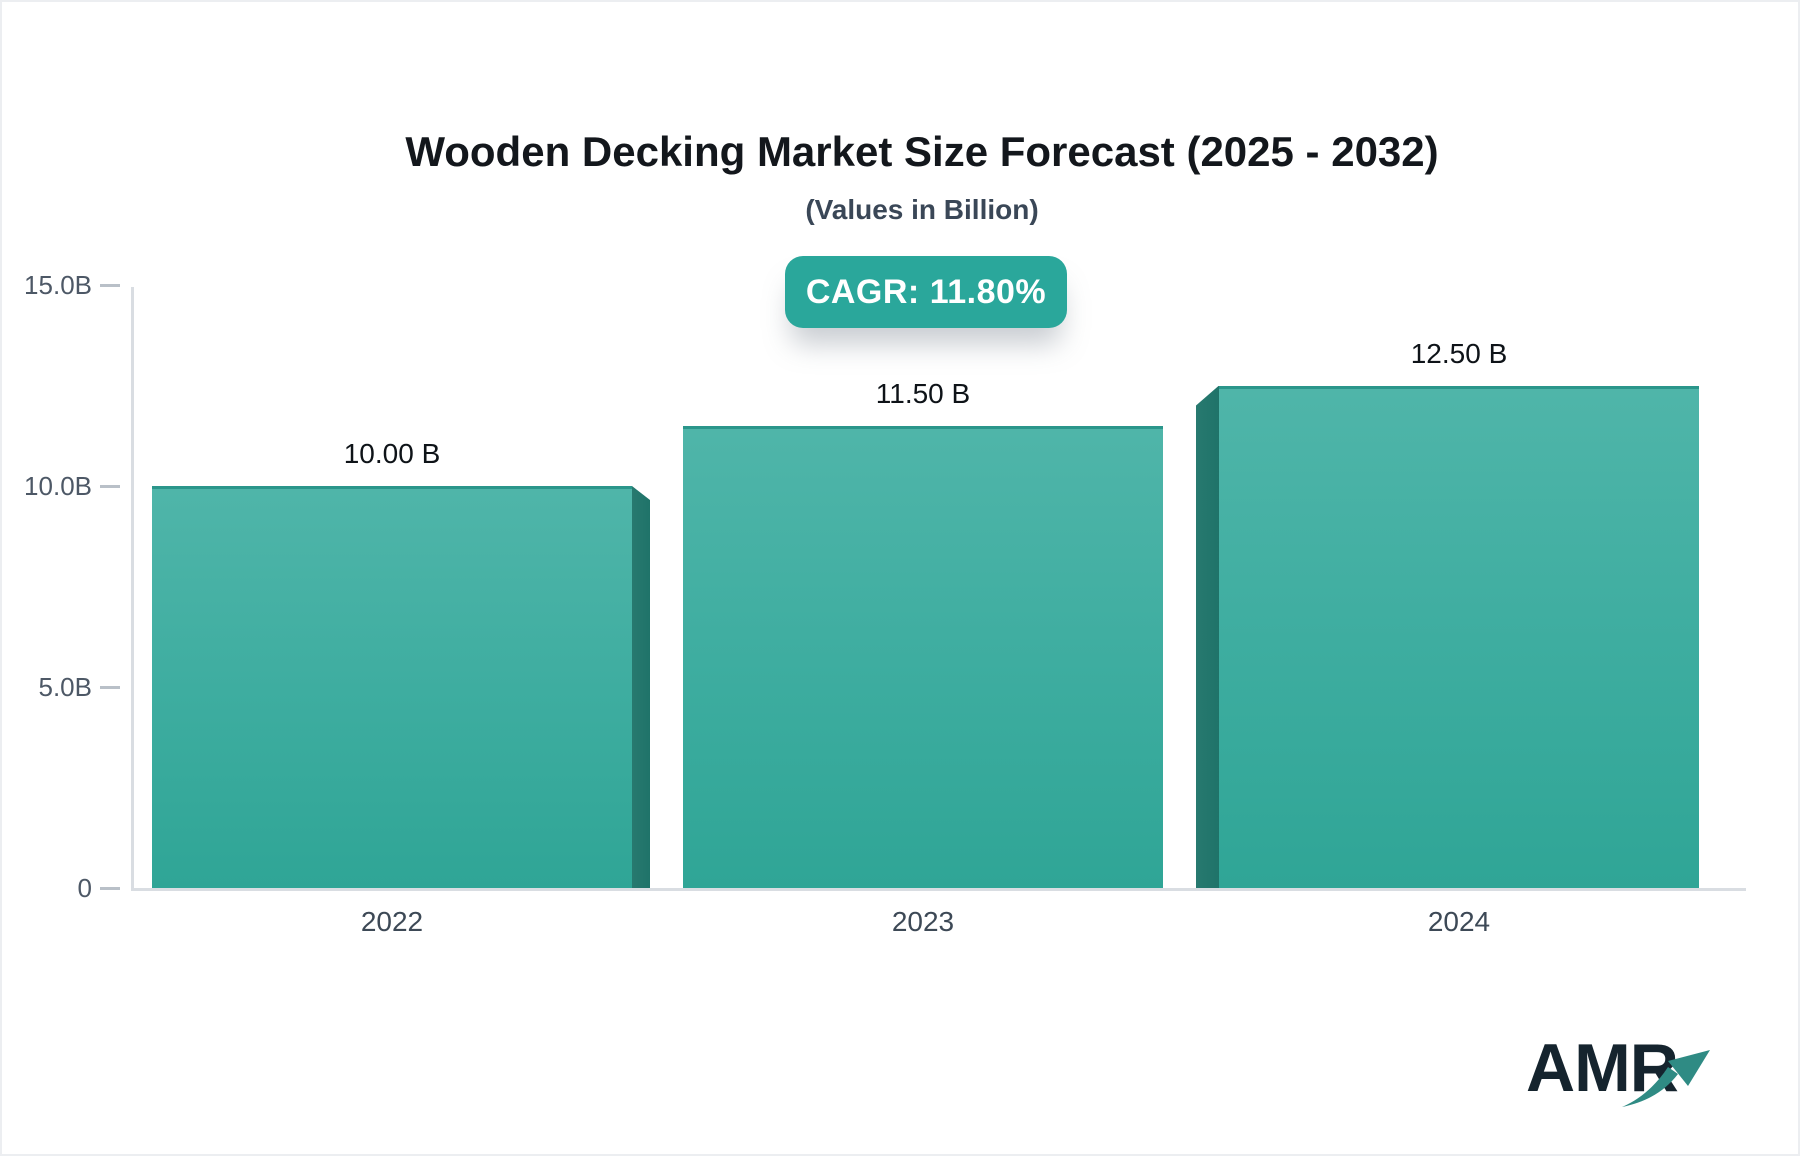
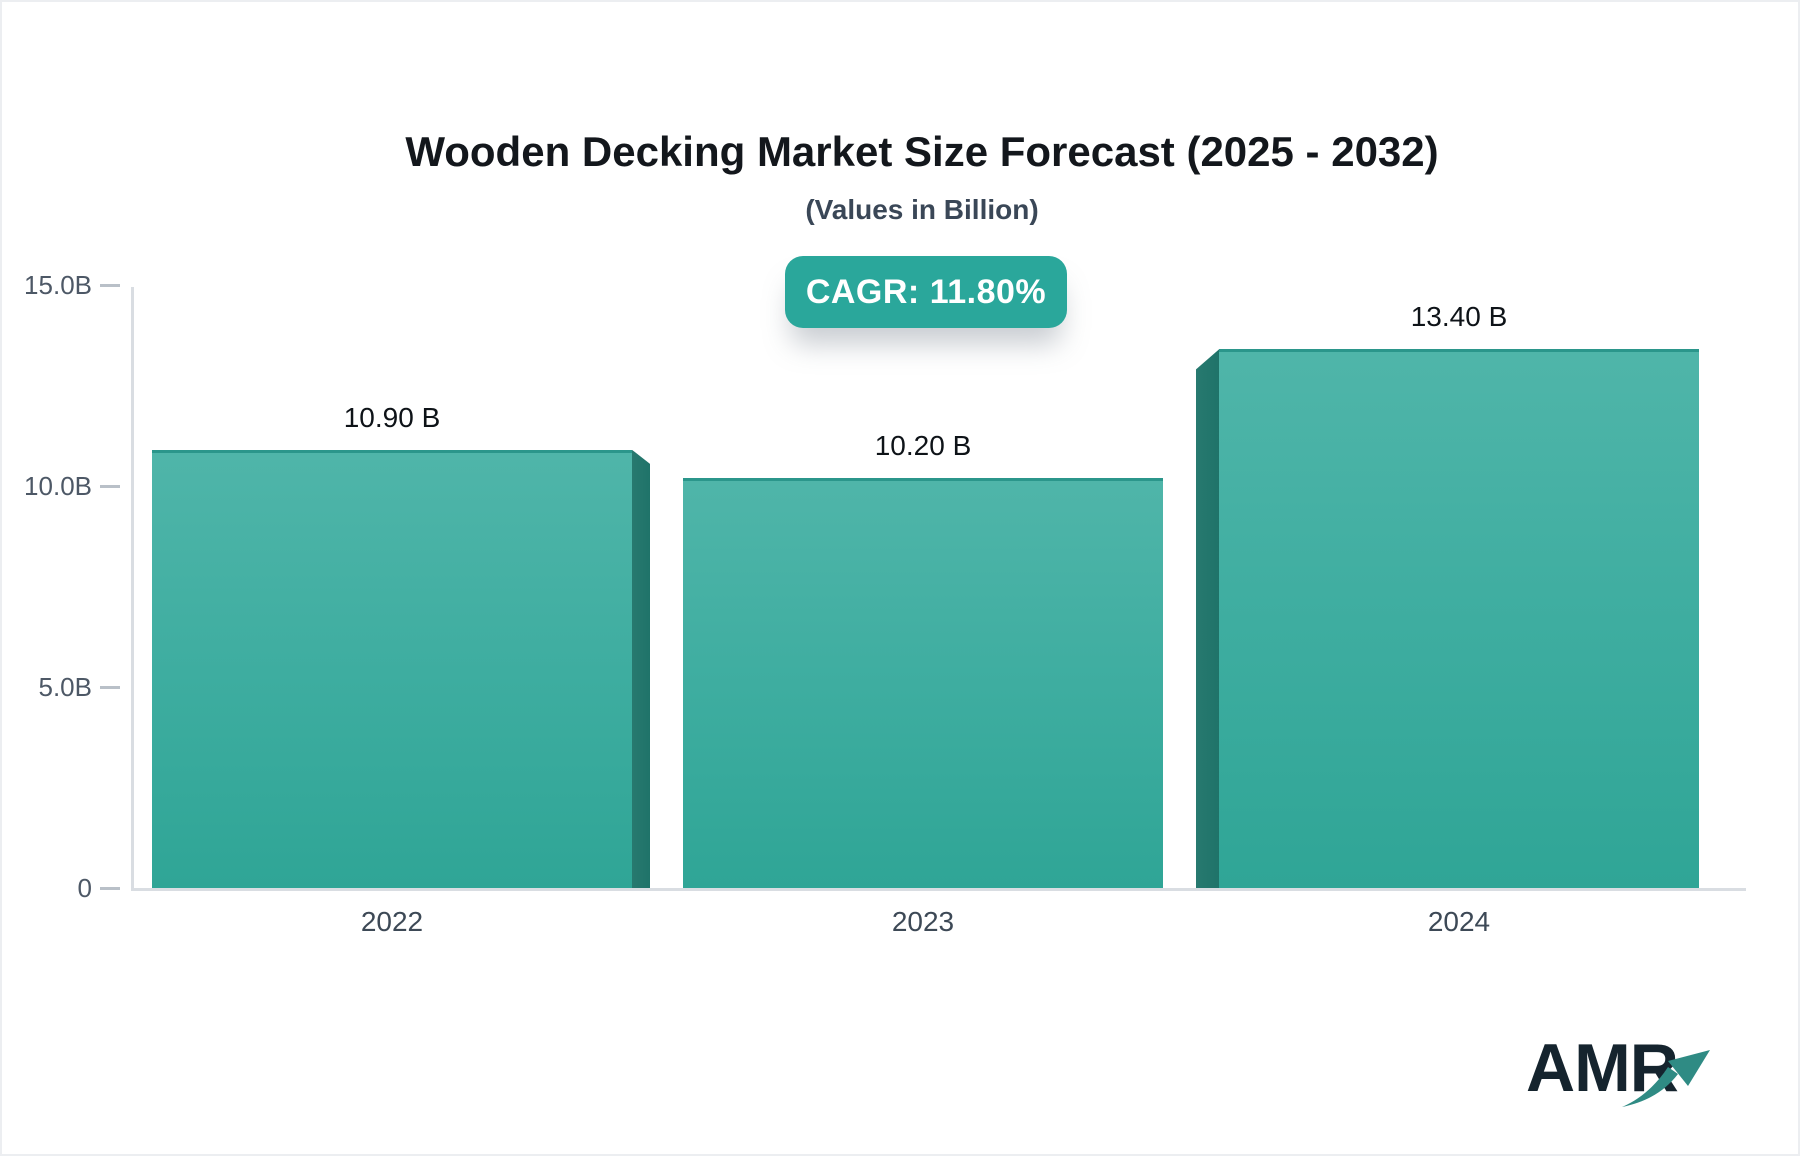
2022: 10.00 -> 10.90
2023: 11.50 -> 10.20
2024: 12.50 -> 13.40
